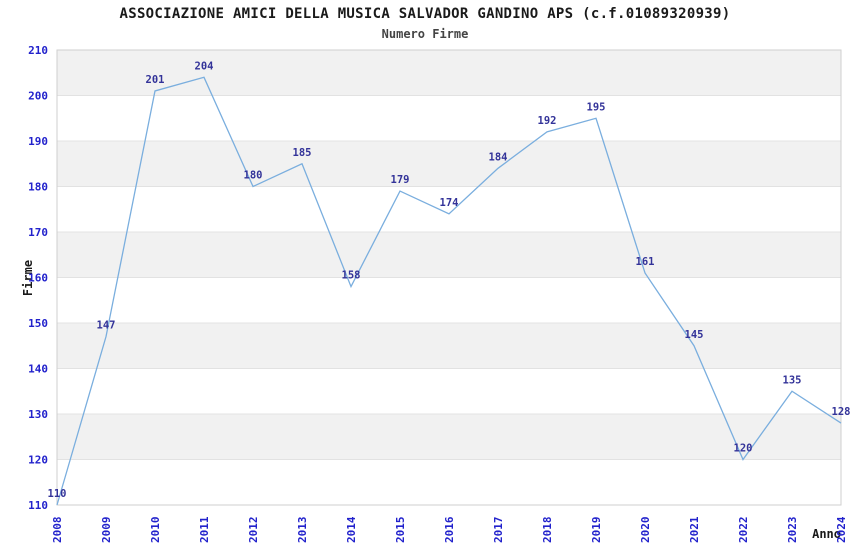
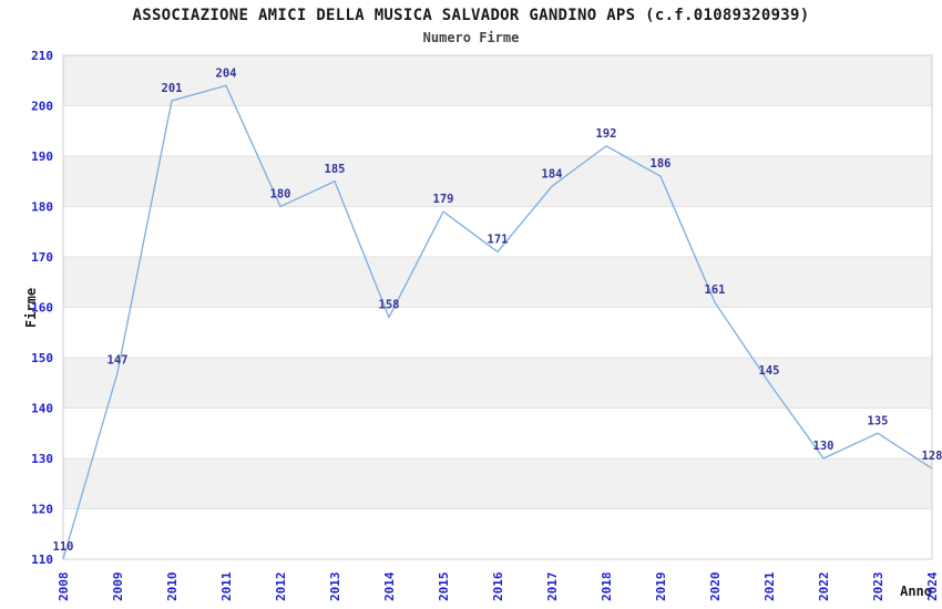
2016: 174 -> 171
2019: 195 -> 186
2022: 120 -> 130
